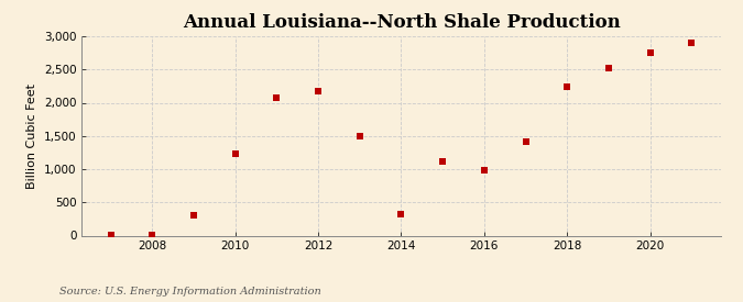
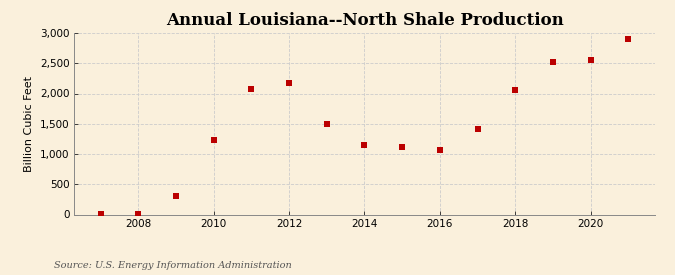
2014: 320 -> 1,150
2016: 980 -> 1,070
2018: 2,240 -> 2,050
2020: 2,760 -> 2,560
